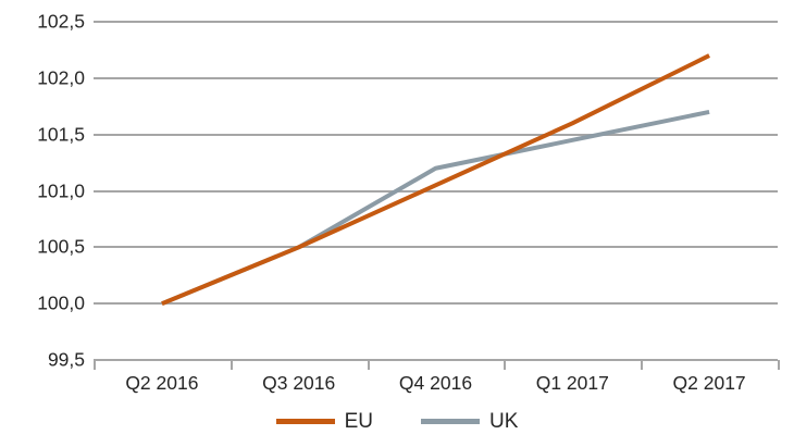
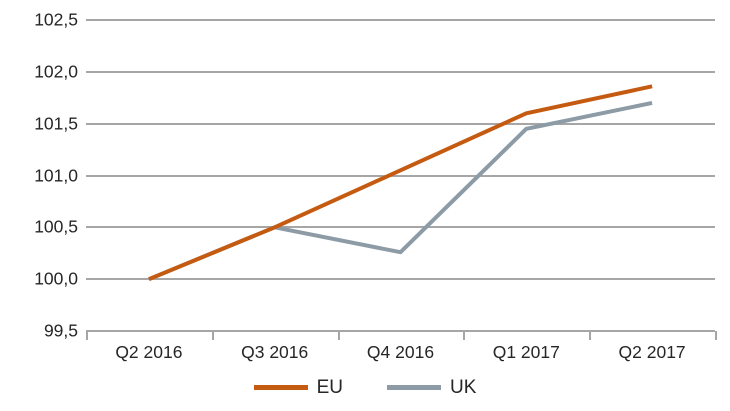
UK/Q4 2016: 101,20 -> 100,26
EU/Q2 2017: 102,20 -> 101,86
